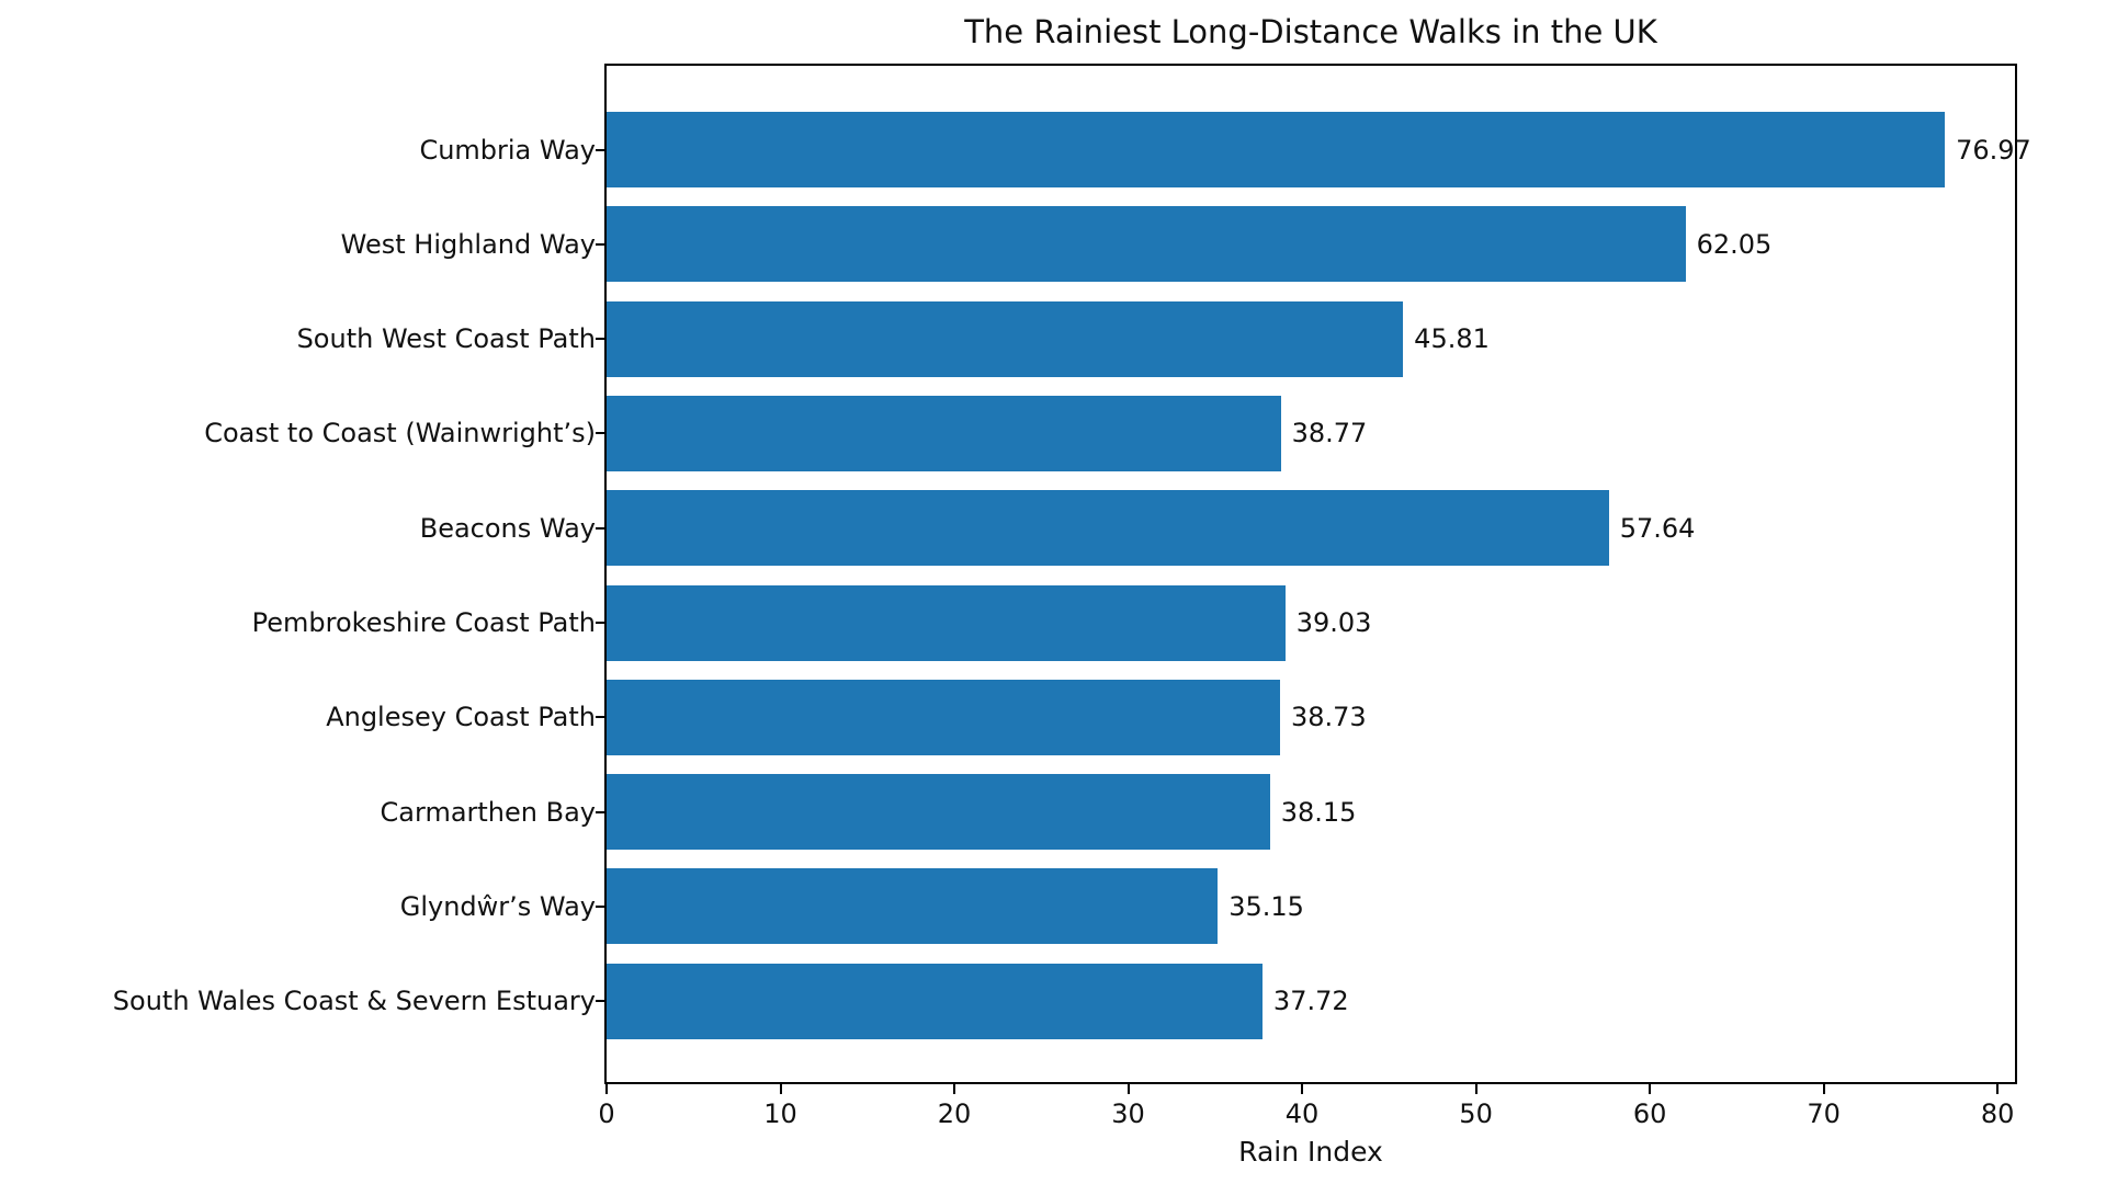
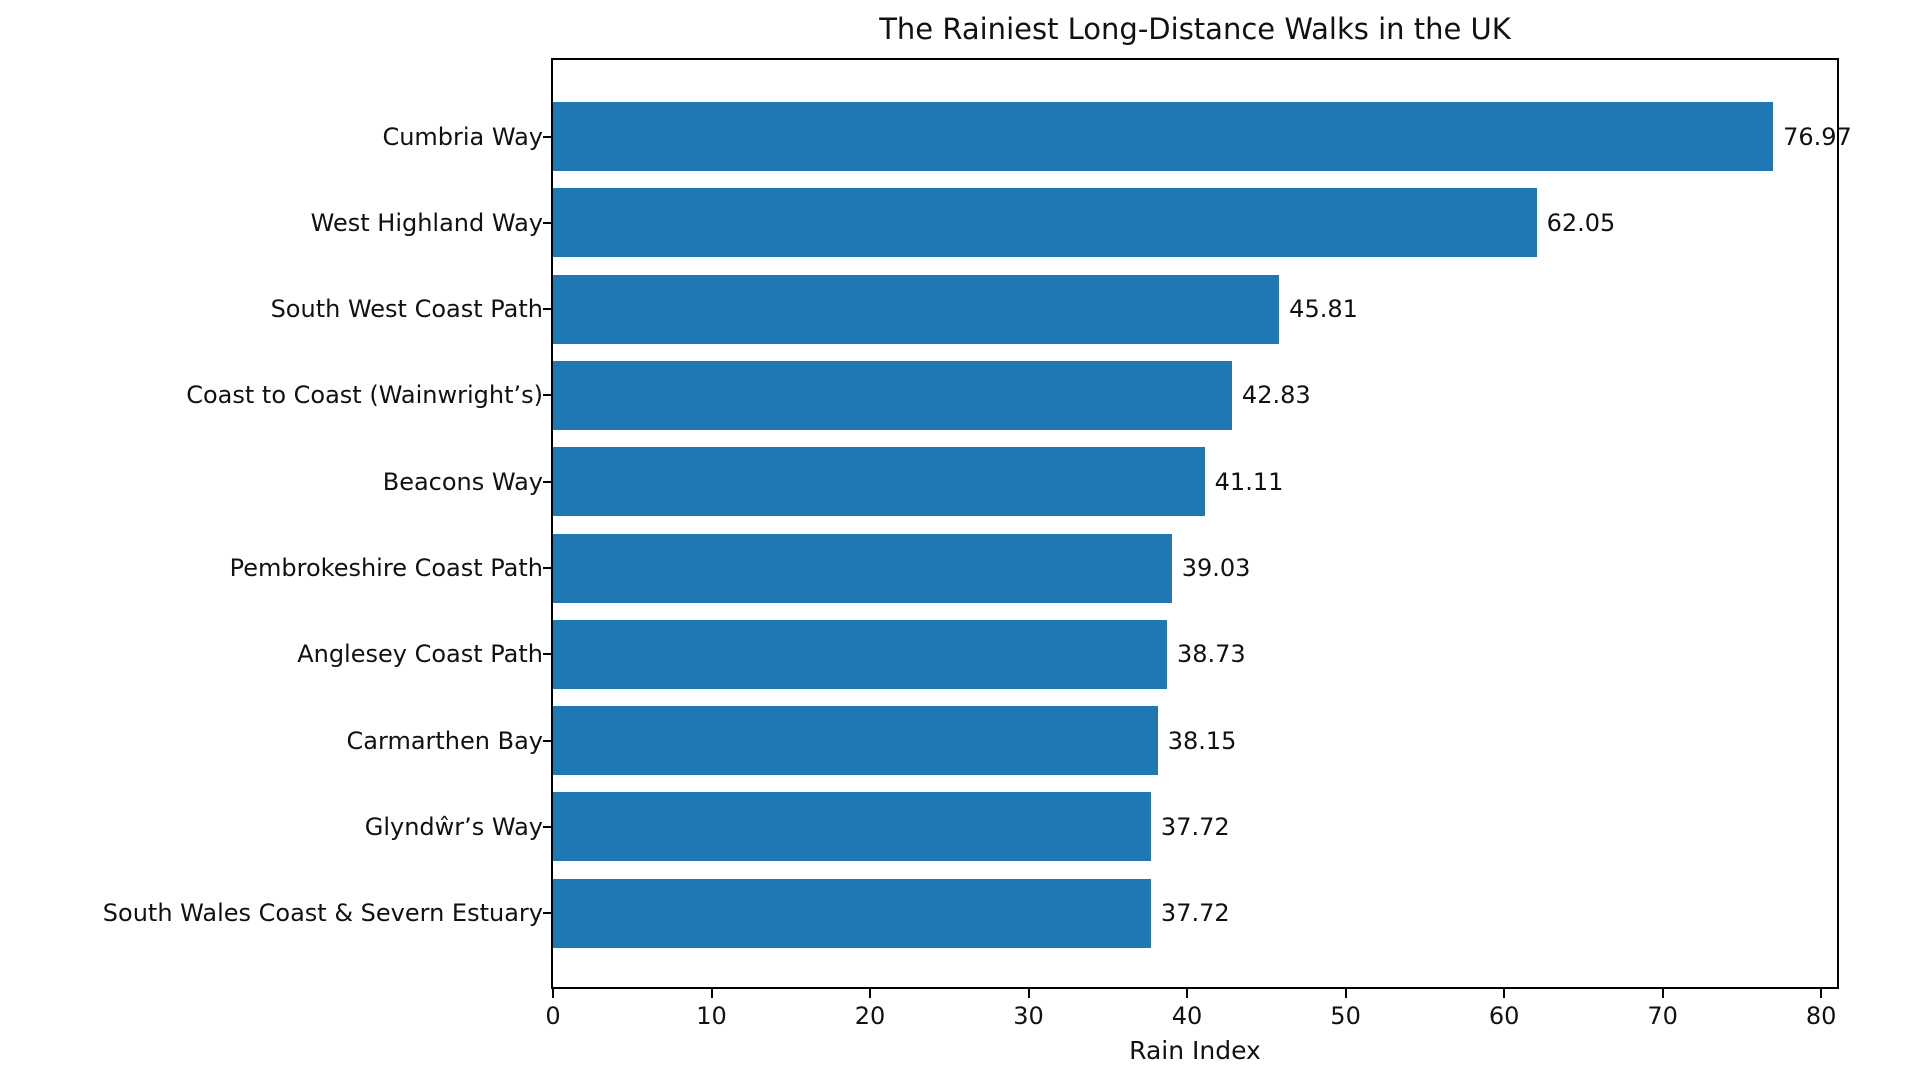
Coast to Coast (Wainwright’s): 38.77 -> 42.83
Beacons Way: 57.64 -> 41.11
Glyndŵr’s Way: 35.15 -> 37.72
